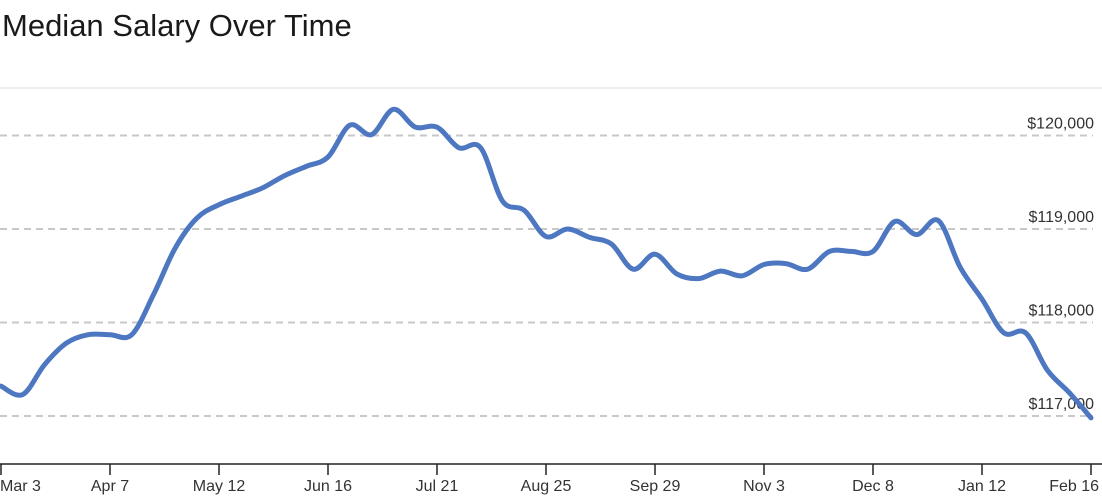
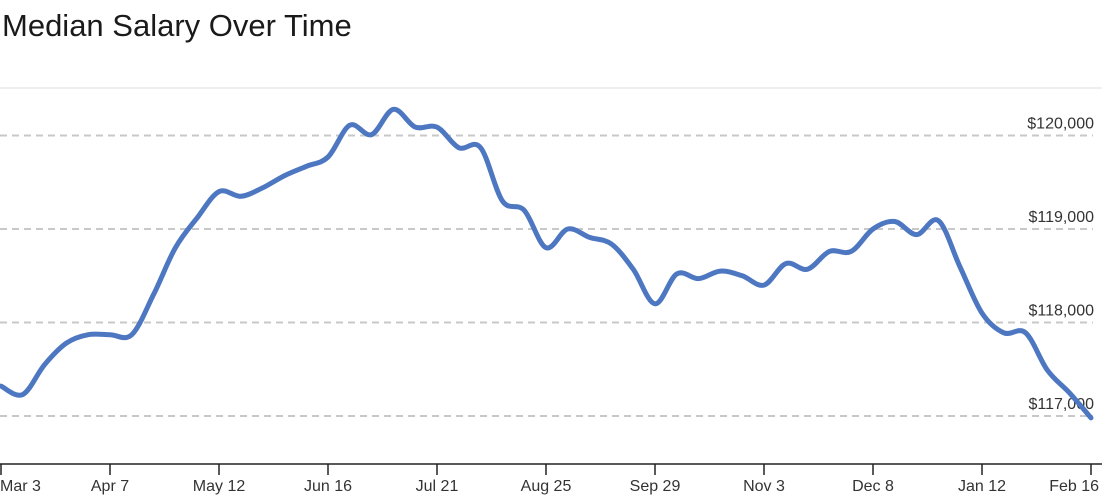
May 12: $119300 -> $119400
Aug 25: $118900 -> $118800
Sep 29: $118700 -> $118200
Nov 3: $118600 -> $118400
Dec 8: $118800 -> $119000
Jan 12: $118200 -> $118100
